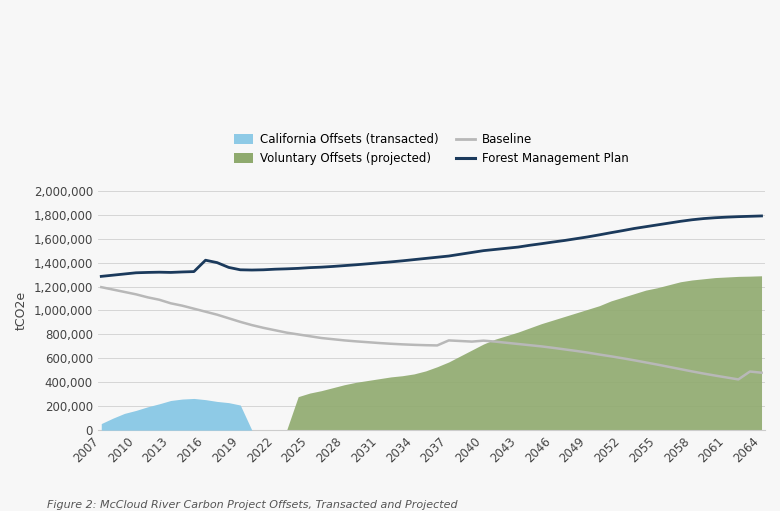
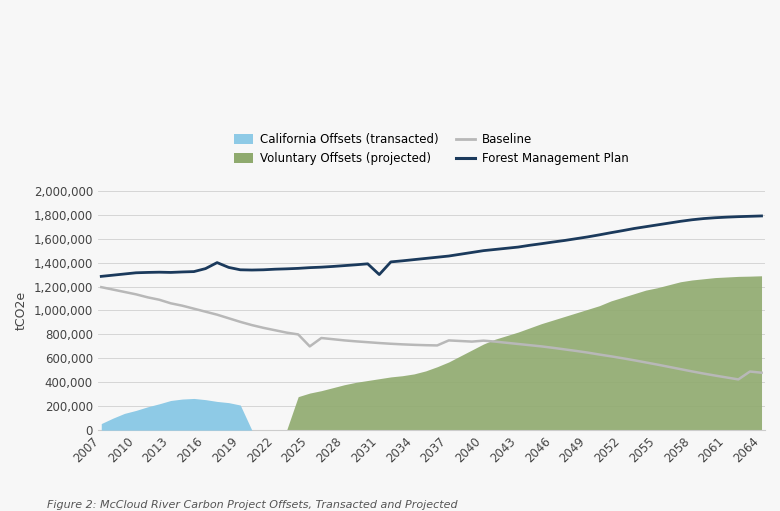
Forest Management Plan/2016: 1,420,000 -> 1,350,000
Baseline/2025: 780,000 -> 700,000
Forest Management Plan/2031: 1,400,000 -> 1,300,000
